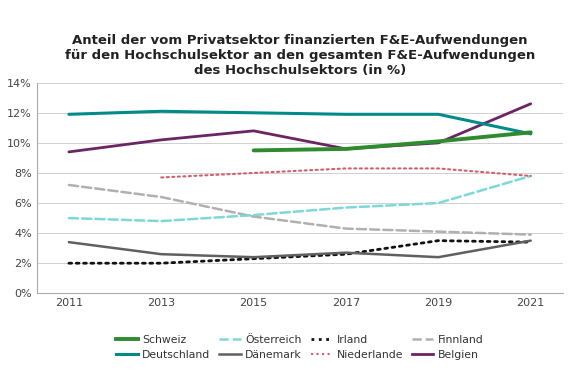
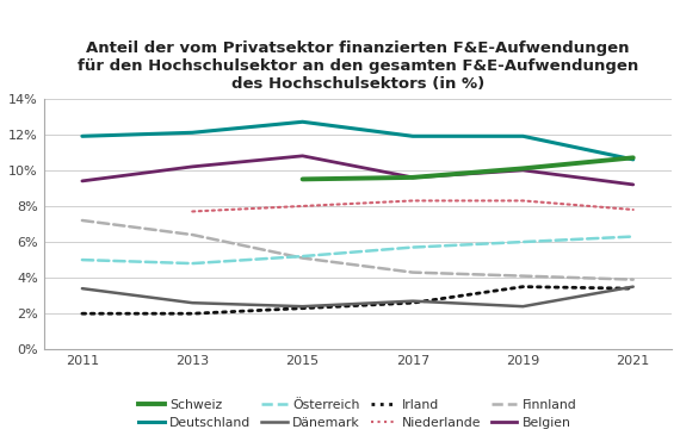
Deutschland/2015: 12.0% -> 12.7%
Österreich/2021: 7.8% -> 6.3%
Belgien/2021: 12.6% -> 9.2%
